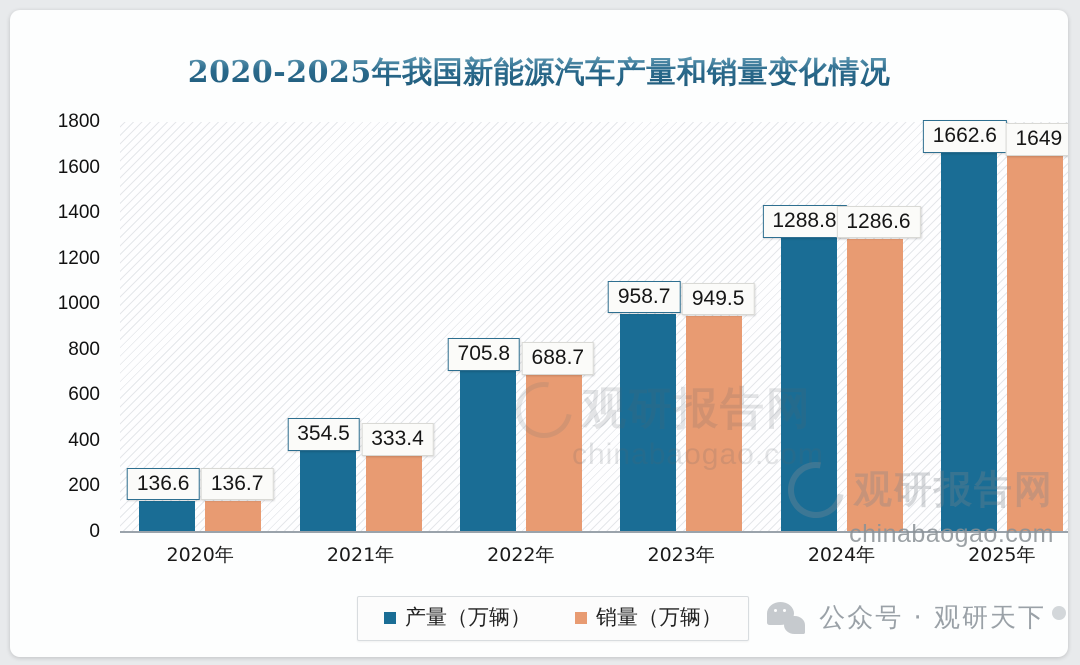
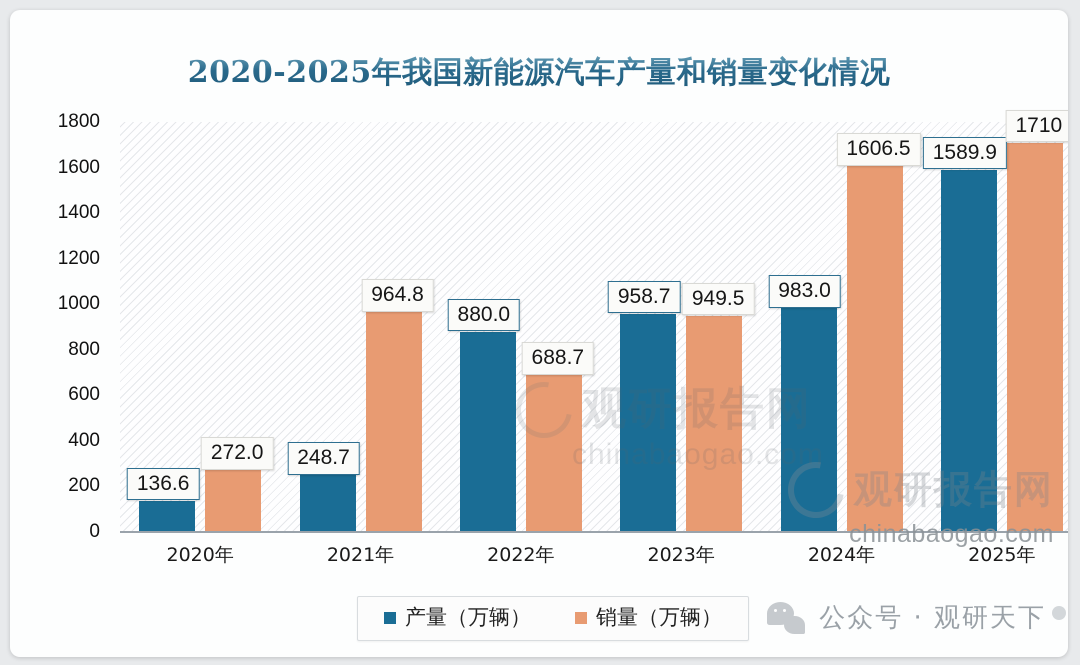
销量（万辆）/2020年: 136.7 -> 272.0
产量（万辆）/2021年: 354.5 -> 248.7
销量（万辆）/2021年: 333.4 -> 964.8
产量（万辆）/2022年: 705.8 -> 880.0
产量（万辆）/2024年: 1288.8 -> 983.0
销量（万辆）/2024年: 1286.6 -> 1606.5
产量（万辆）/2025年: 1662.6 -> 1589.9
销量（万辆）/2025年: 1649 -> 1710
